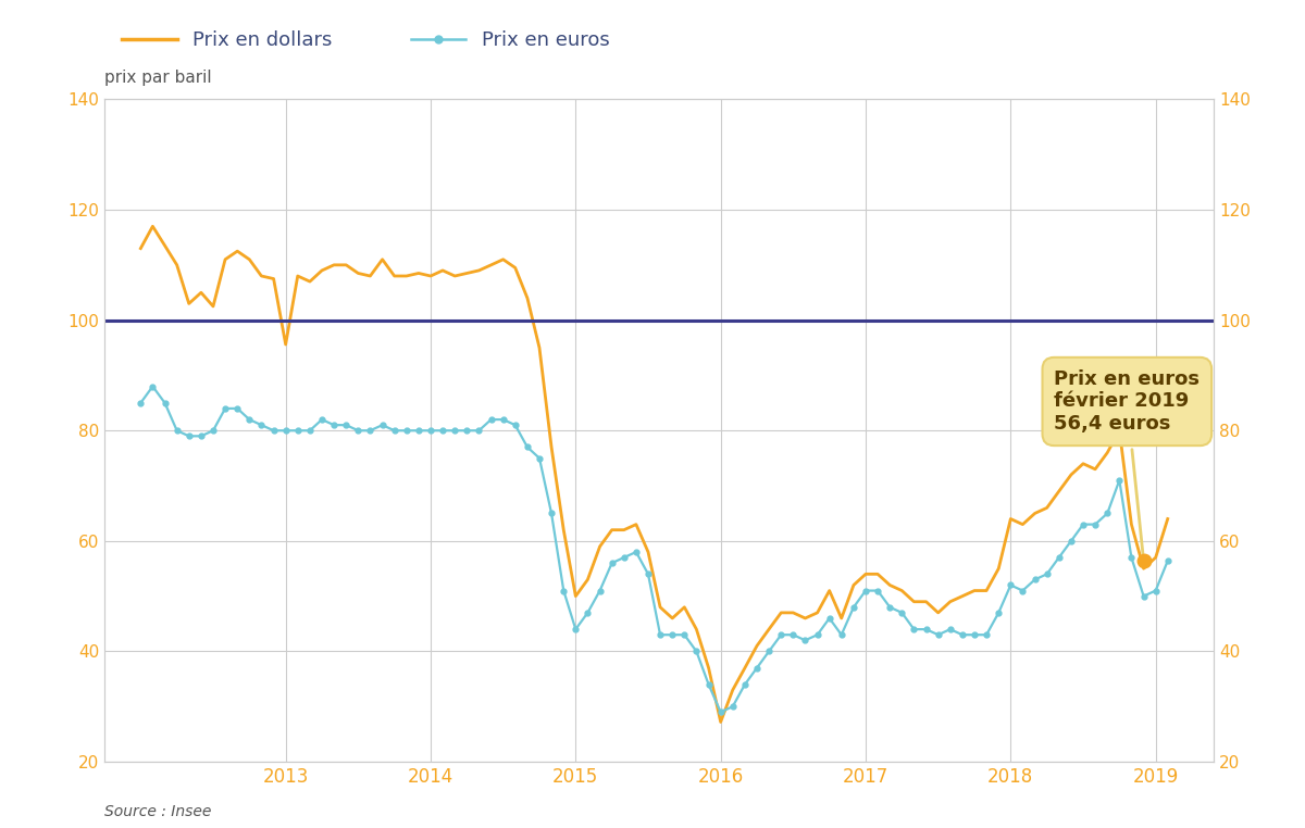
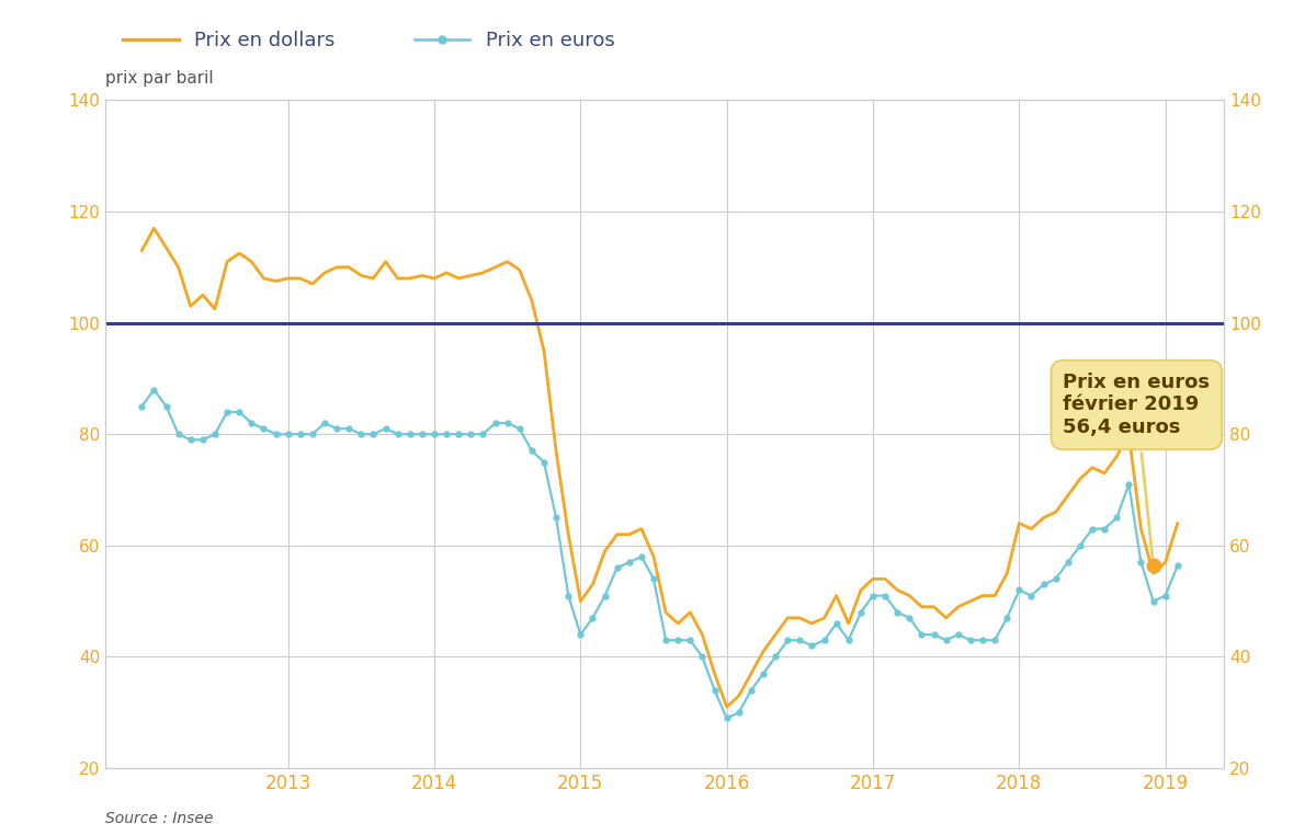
Prix en dollars/2013: 95.6 -> 108.0
Prix en dollars/2016: 27.2 -> 31.0
